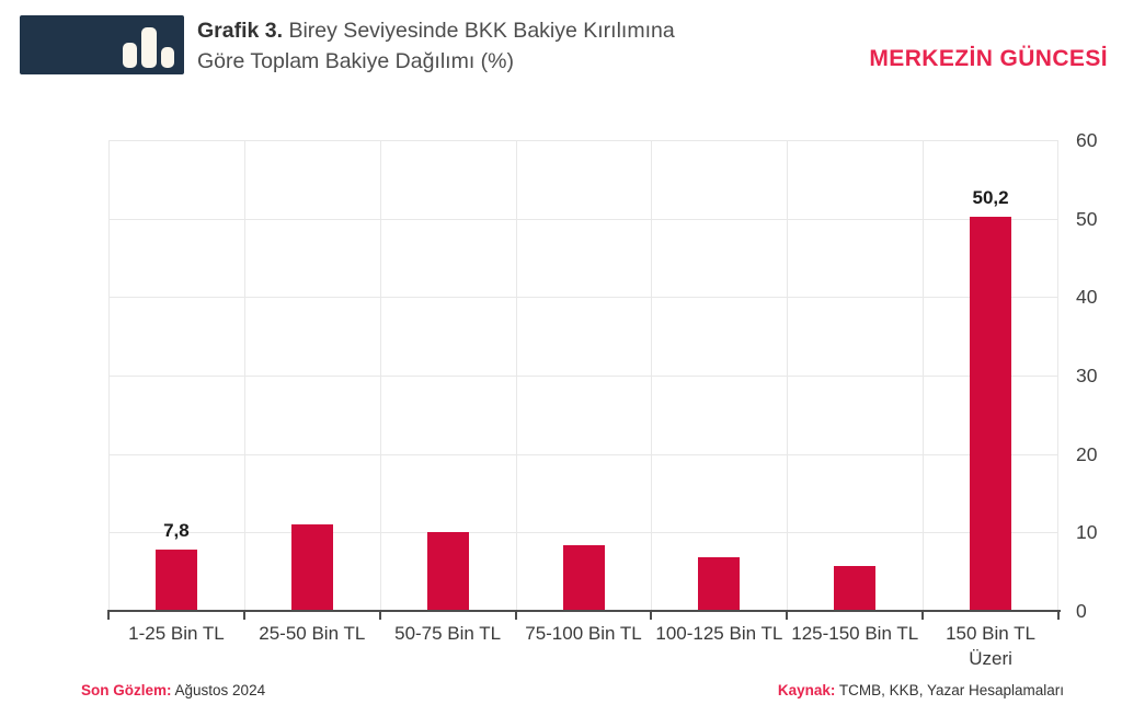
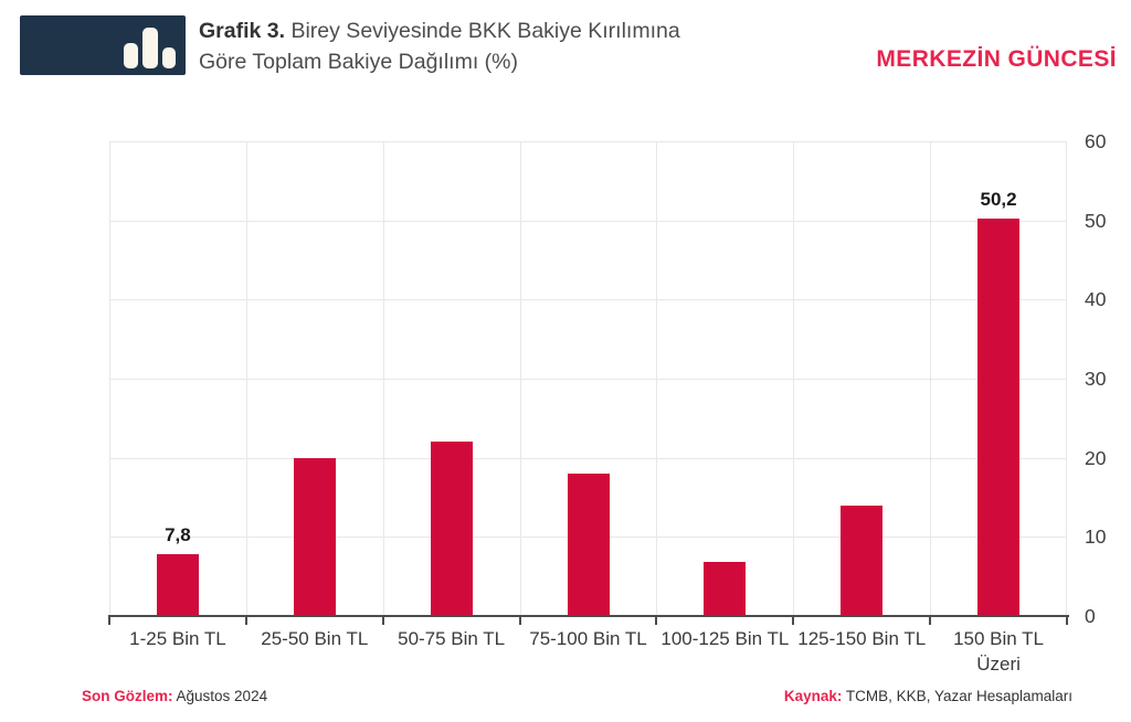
25-50 Bin TL: 11 -> 20
50-75 Bin TL: 10 -> 22
75-100 Bin TL: 8 -> 18
125-150 Bin TL: 6 -> 14
